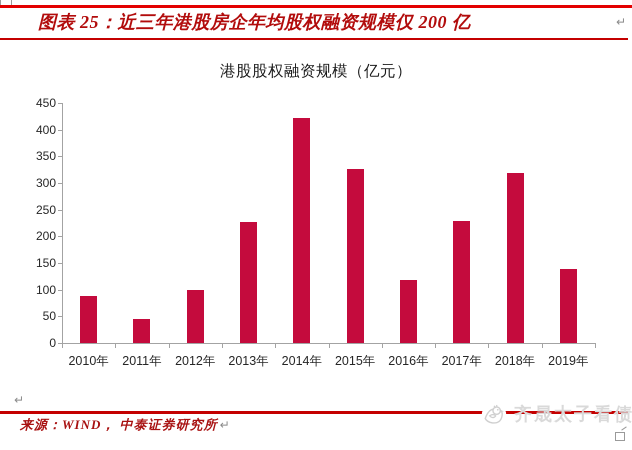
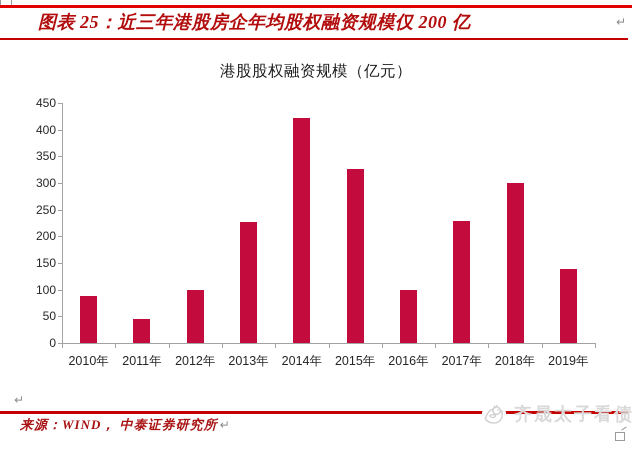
2016年: 120 -> 100
2018年: 320 -> 300
